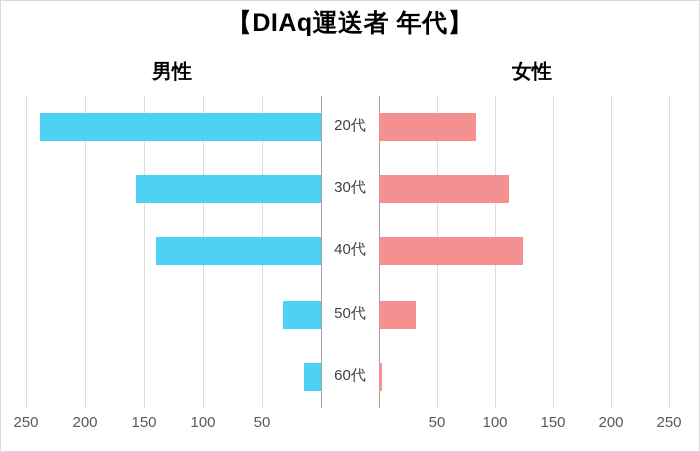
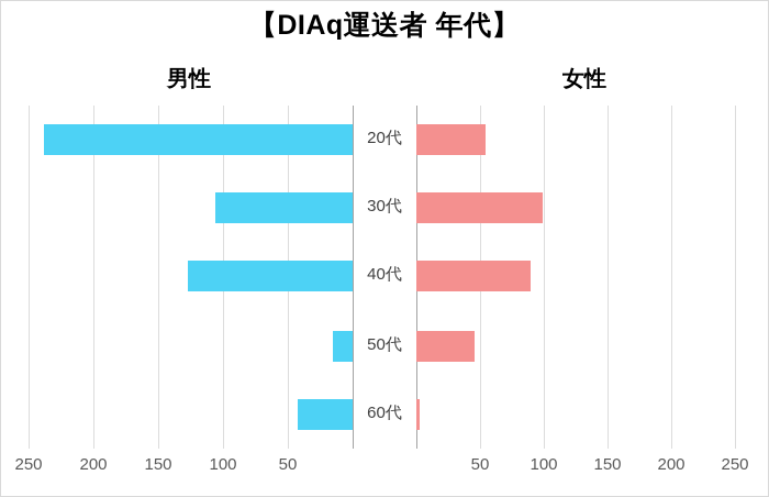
女性/20代: 84 -> 54
男性/30代: 157 -> 106
女性/30代: 112 -> 99
男性/40代: 140 -> 127
女性/40代: 124 -> 90
男性/50代: 32 -> 15
女性/50代: 32 -> 46
男性/60代: 14 -> 42
